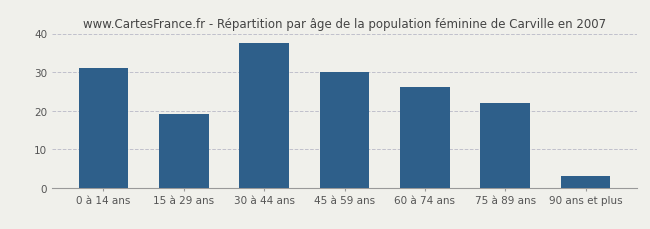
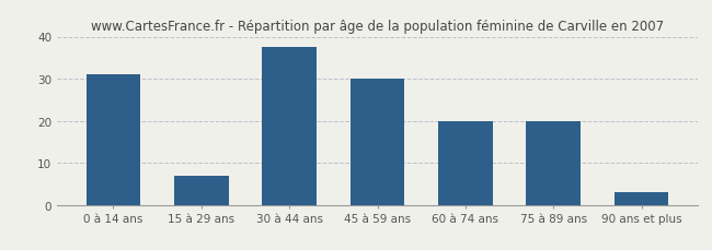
15 à 29 ans: 19.0 -> 7.0
60 à 74 ans: 26.0 -> 20.0
75 à 89 ans: 22.0 -> 20.0
